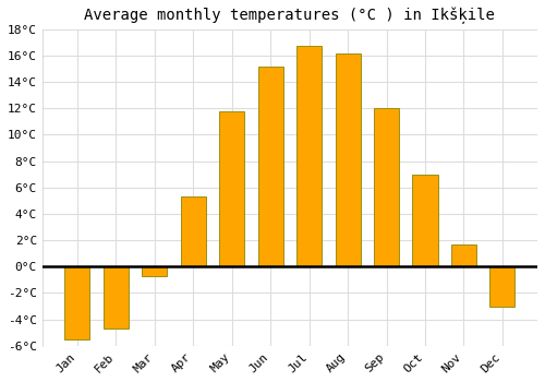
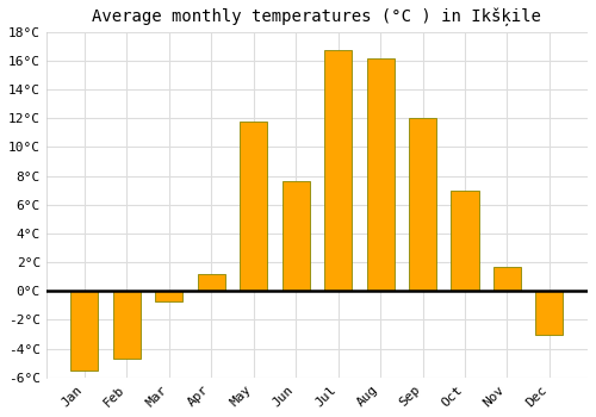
Apr: 5.3°C -> 1.2°C
Jun: 15.2°C -> 7.6°C
